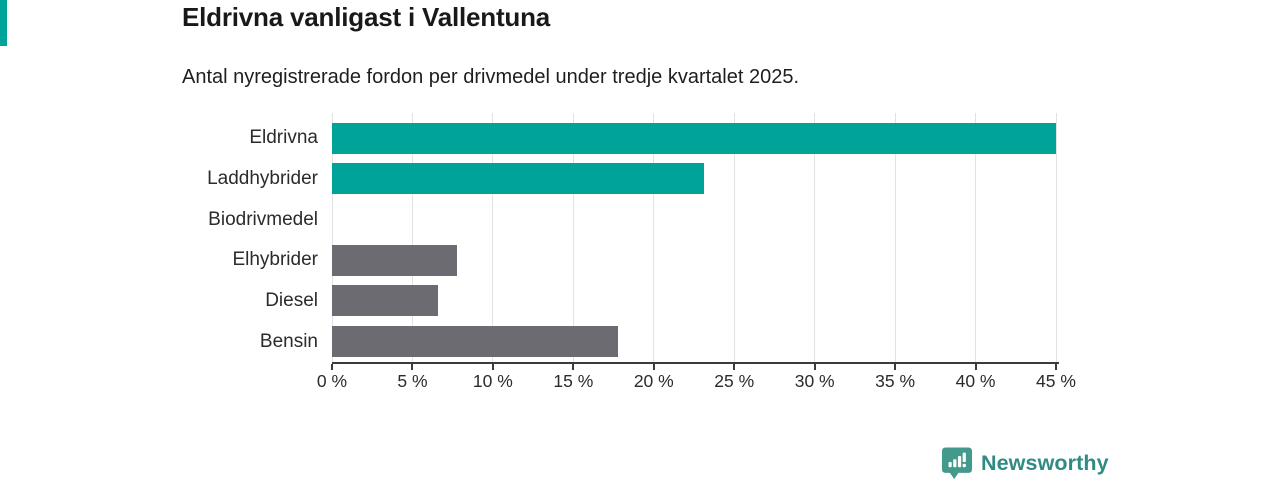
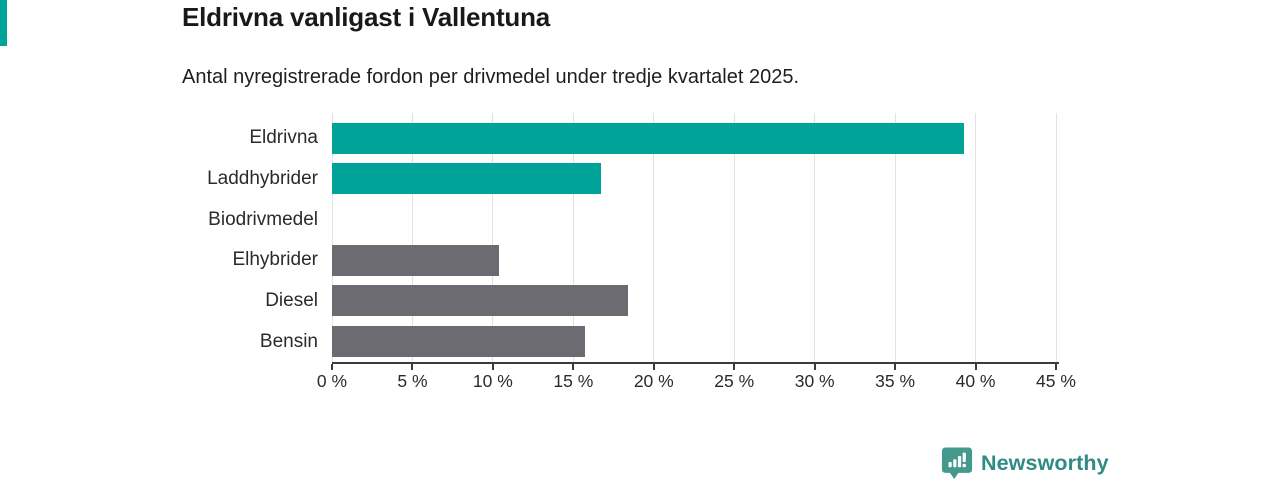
Eldrivna: 45.0% -> 39.3%
Laddhybrider: 23.1% -> 16.7%
Elhybrider: 7.8% -> 10.4%
Diesel: 6.6% -> 18.4%
Bensin: 17.8% -> 15.7%
